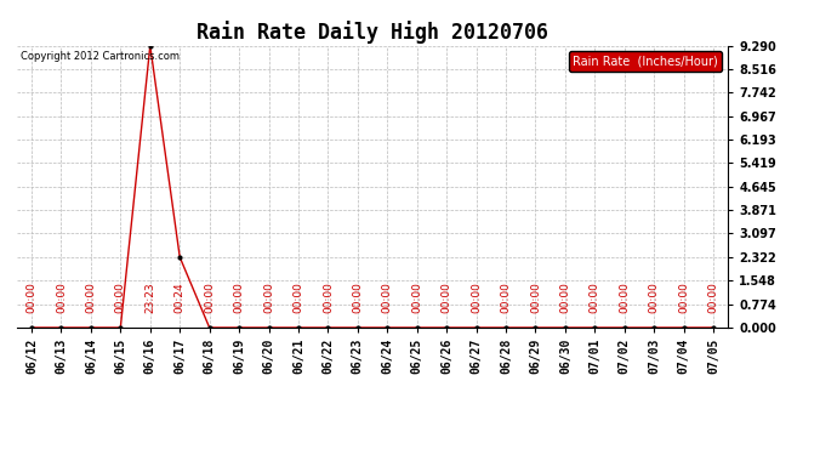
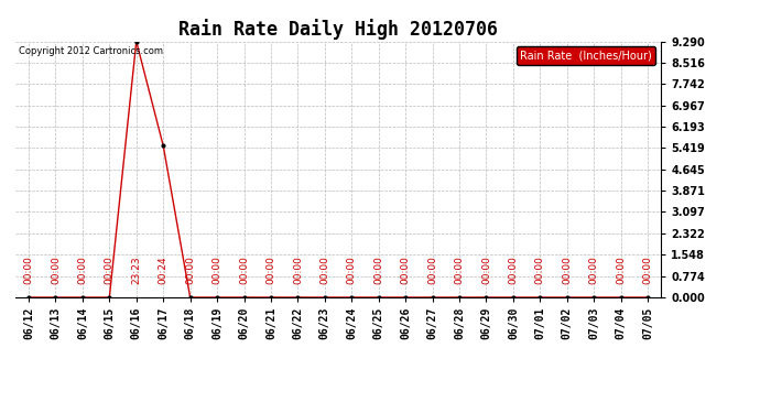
06/17: 2.32 -> 5.50
